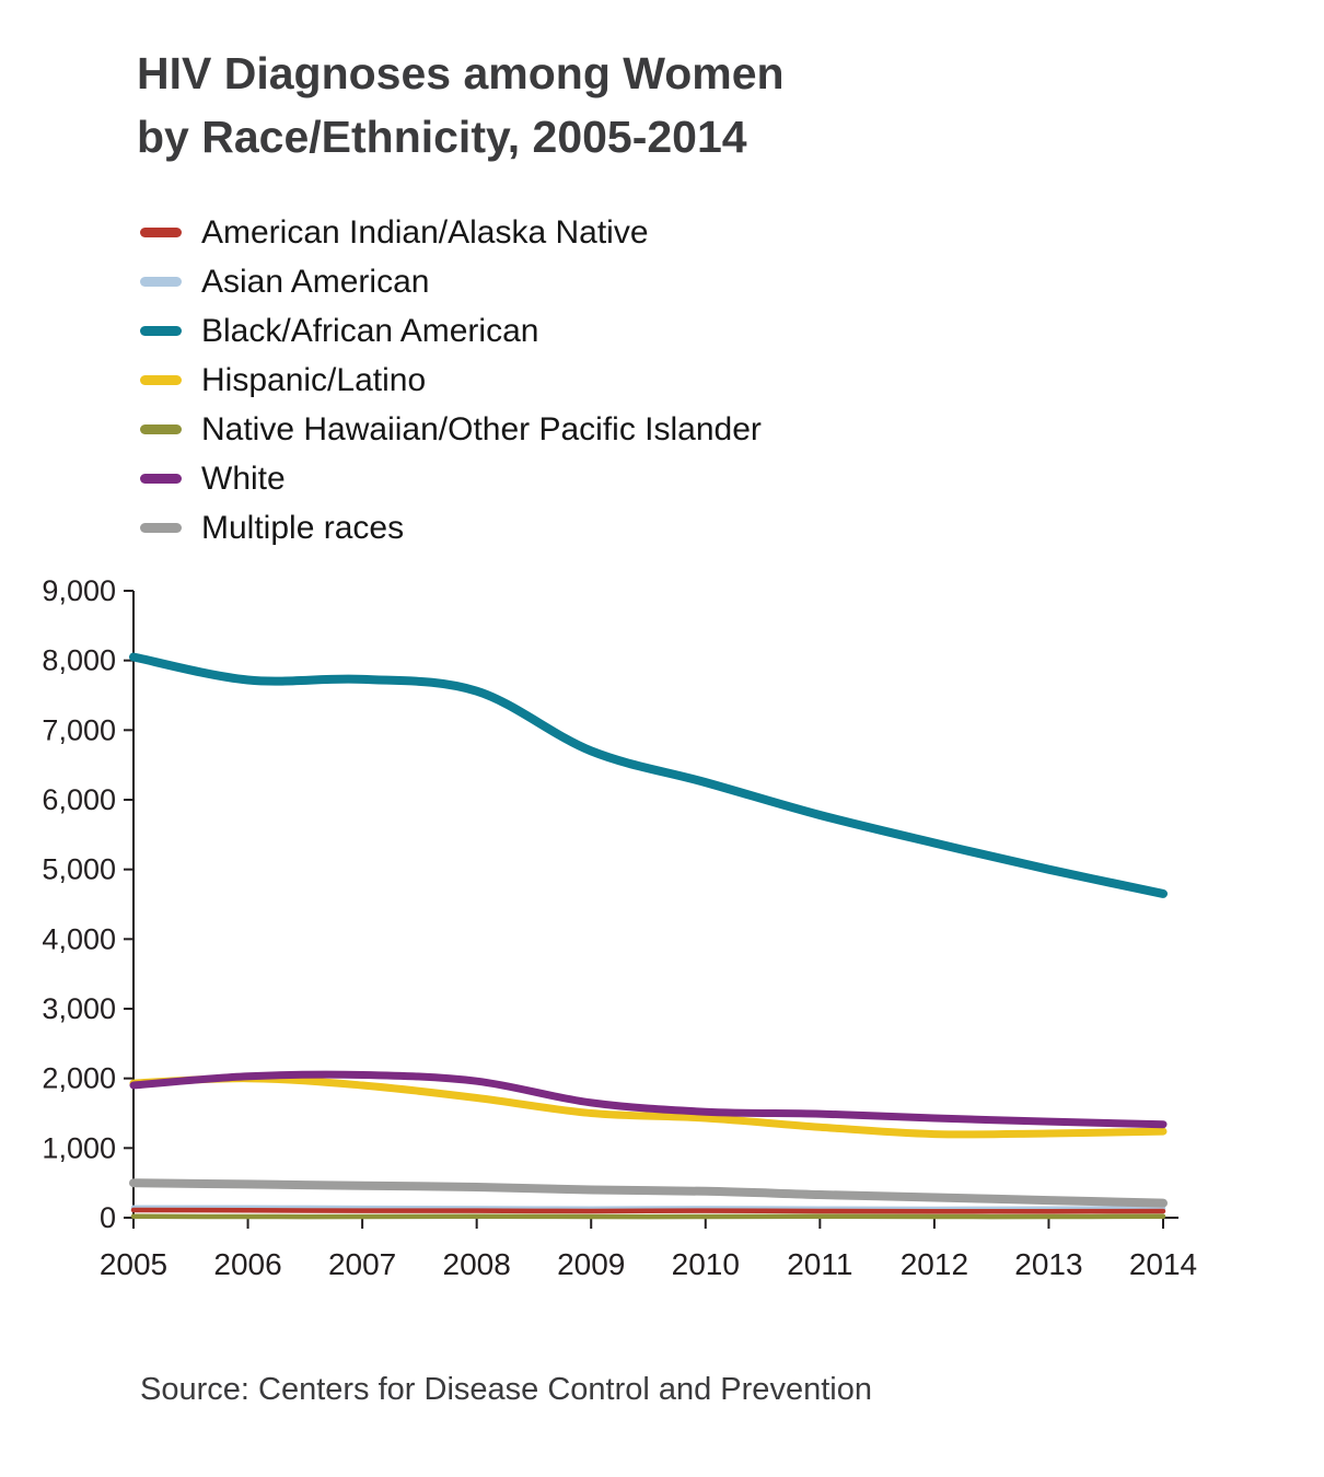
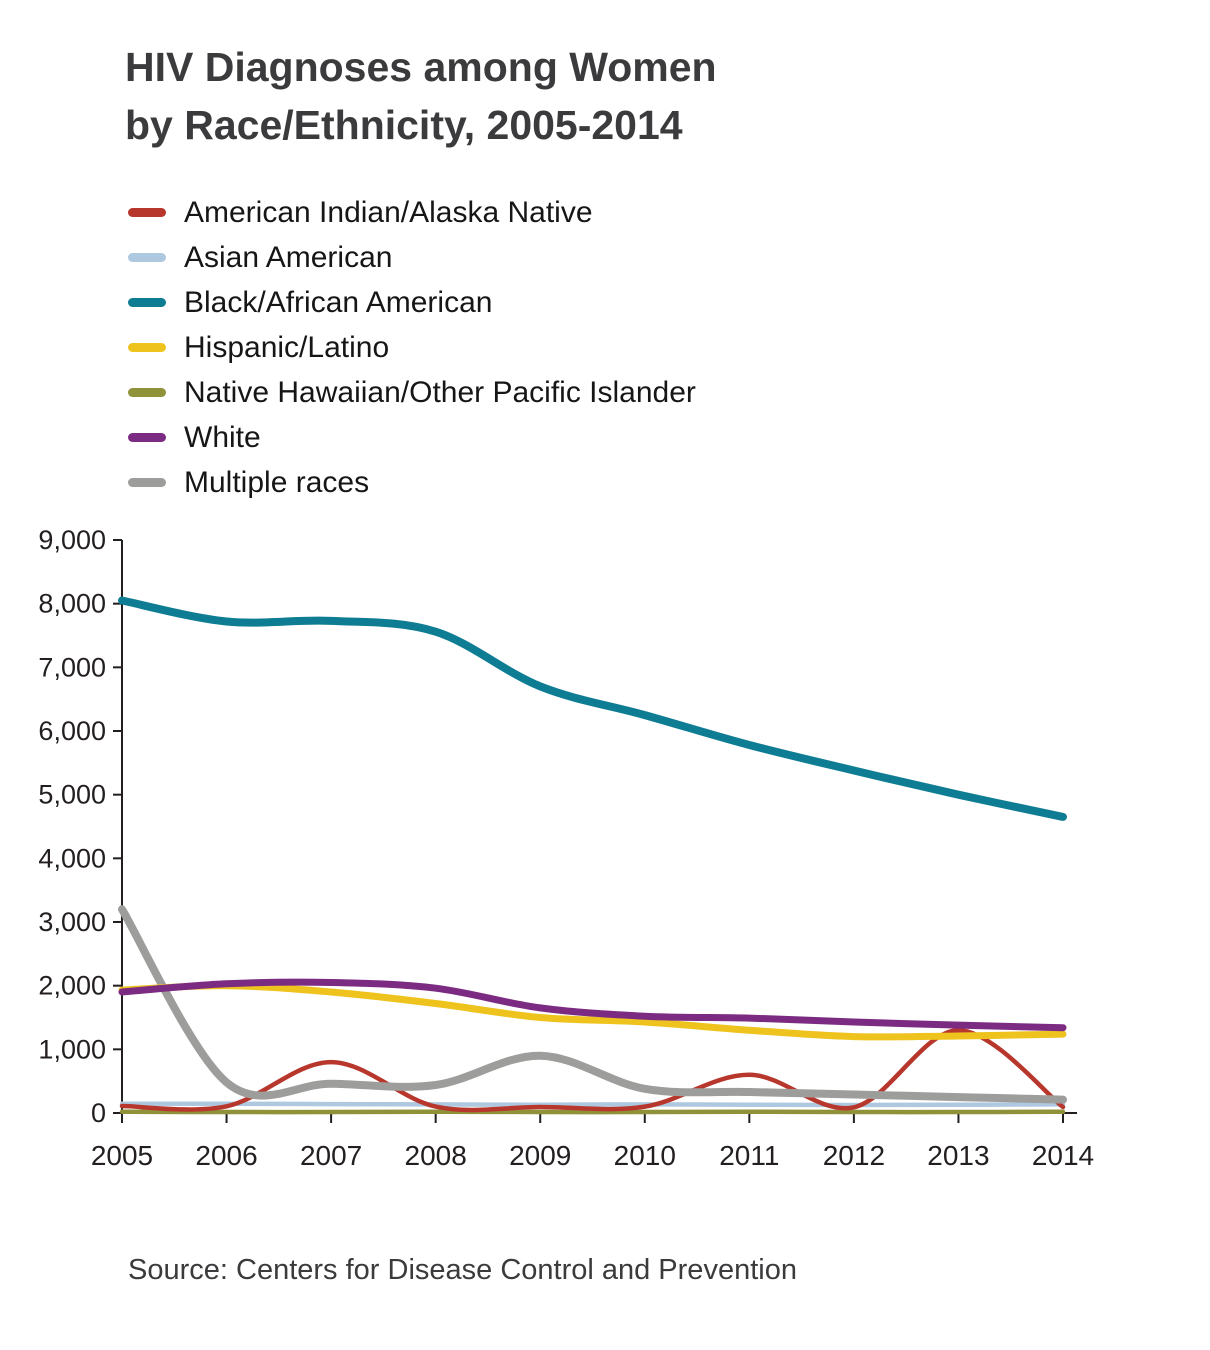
Multiple races/2005: 500 -> 3200
American Indian/Alaska Native/2007: 100 -> 800
Multiple races/2009: 400 -> 900
American Indian/Alaska Native/2011: 100 -> 600
American Indian/Alaska Native/2013: 100 -> 1300
